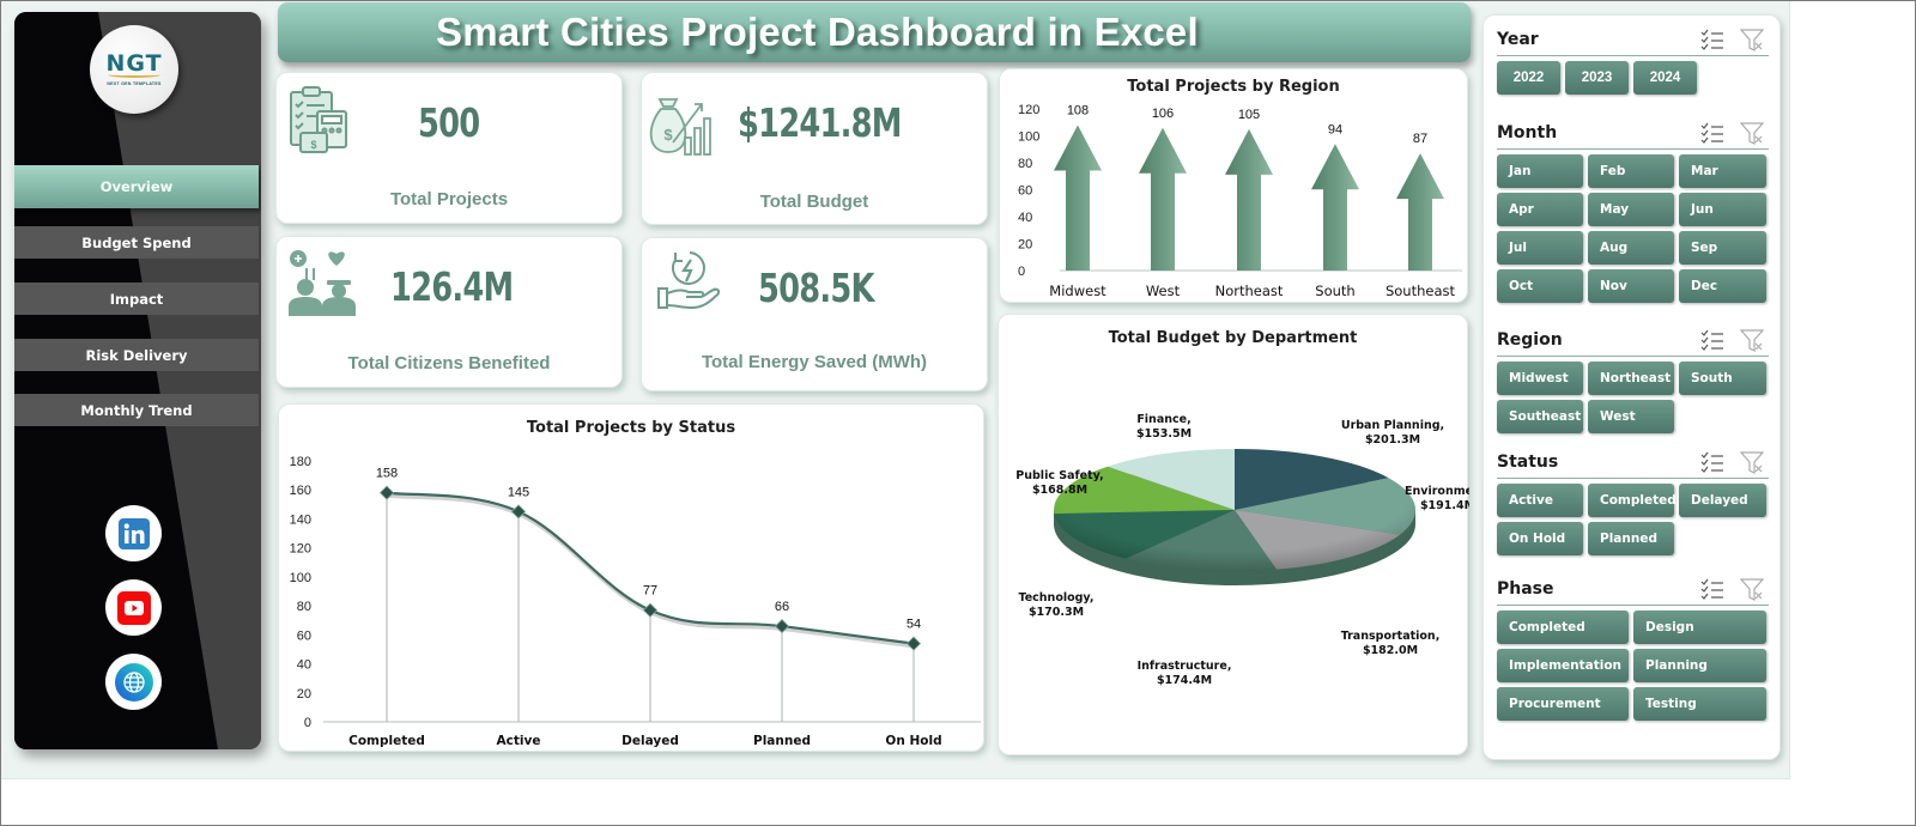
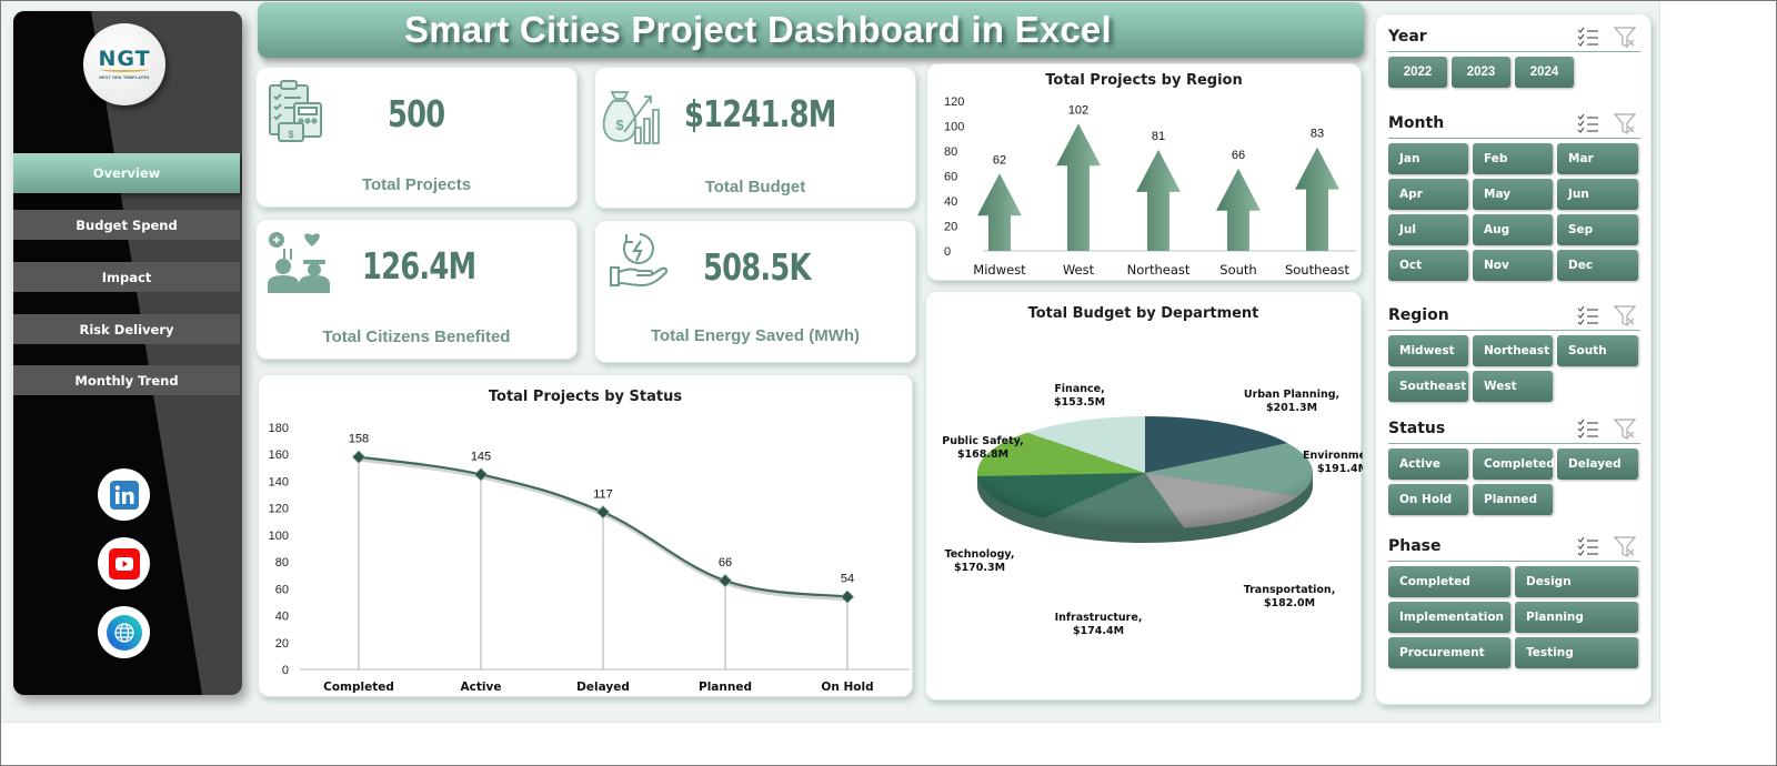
Total Projects by Region/Midwest: 108 -> 62
Total Projects by Region/West: 106 -> 102
Total Projects by Region/Northeast: 105 -> 81
Total Projects by Region/South: 94 -> 66
Total Projects by Region/Southeast: 87 -> 83
Total Projects by Status/Delayed: 77 -> 117
